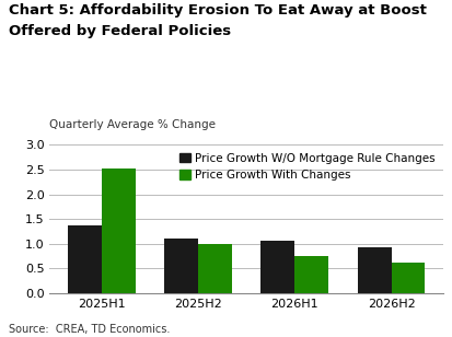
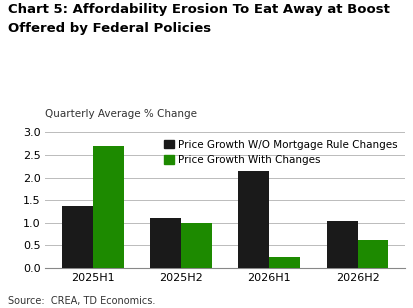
Price Growth With Changes/2025H1: 2.52 -> 2.70
Price Growth W/O Mortgage Rule Changes/2026H1: 1.06 -> 2.15
Price Growth With Changes/2026H1: 0.76 -> 0.25
Price Growth W/O Mortgage Rule Changes/2026H2: 0.93 -> 1.05
